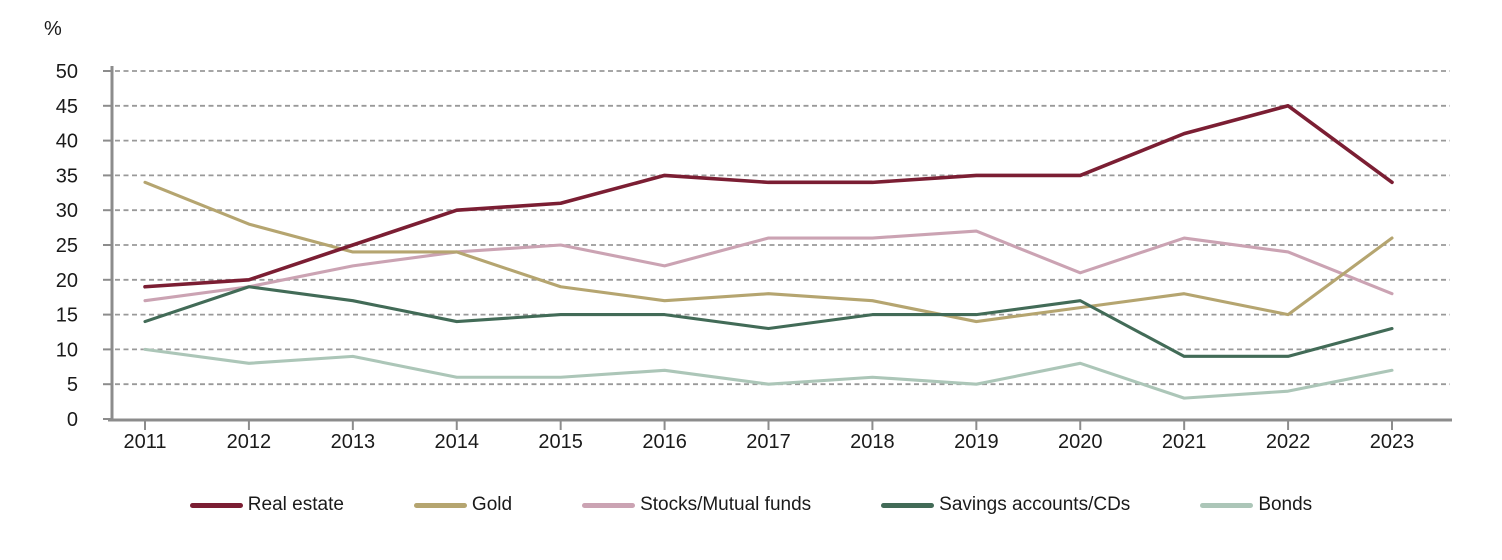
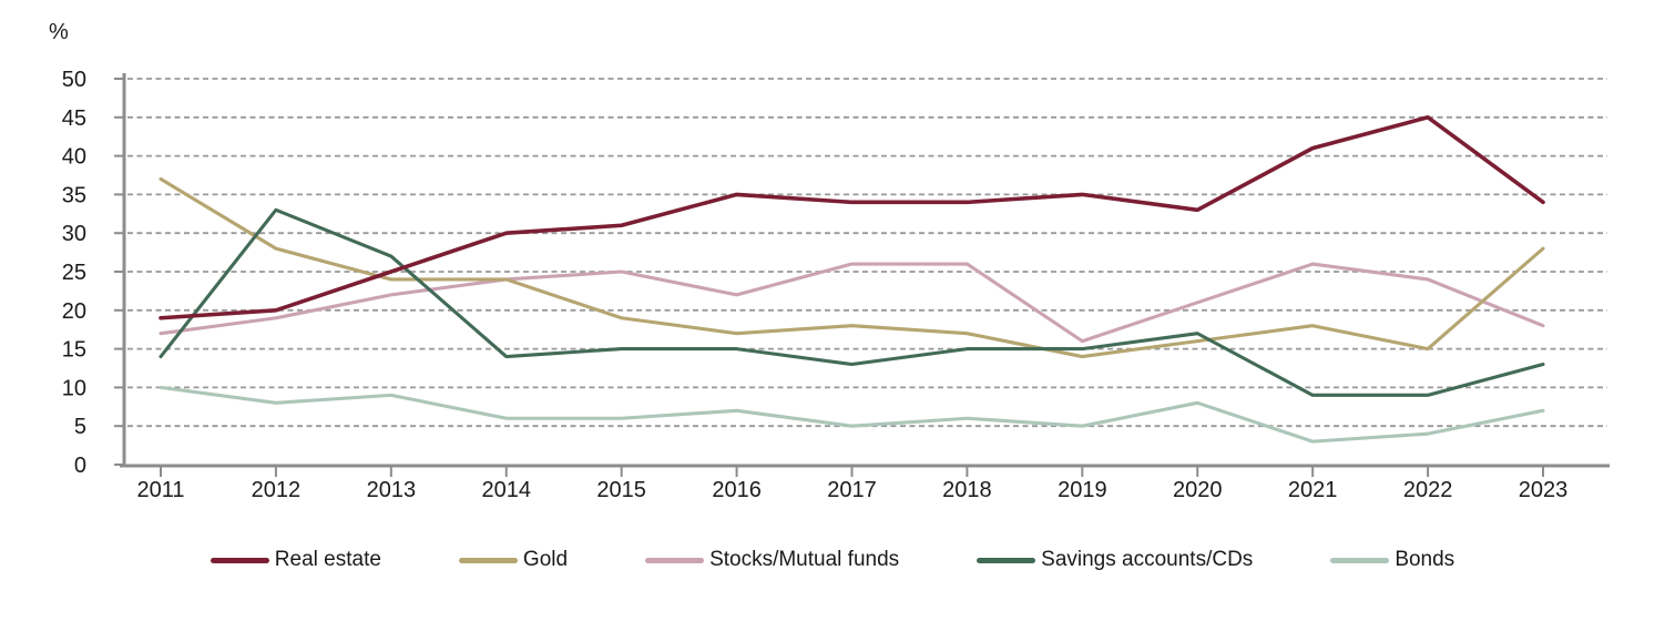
Gold/2011: 34 -> 37
Savings accounts/CDs/2012: 19 -> 33
Savings accounts/CDs/2013: 17 -> 27
Stocks/Mutual funds/2019: 27 -> 16
Real estate/2020: 35 -> 33
Gold/2023: 26 -> 28
